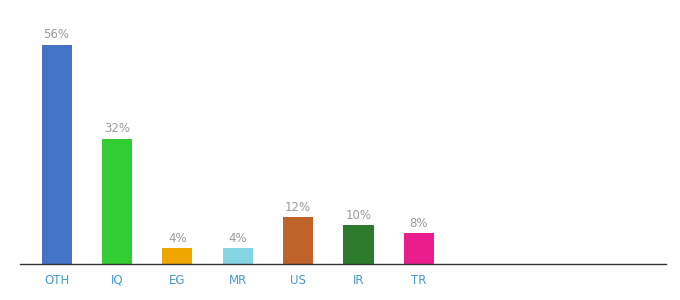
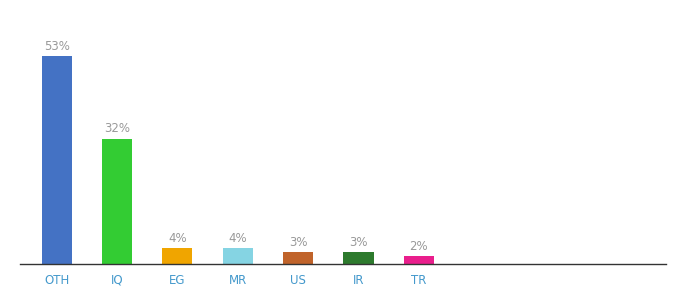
OTH: 56% -> 53%
US: 12% -> 3%
IR: 10% -> 3%
TR: 8% -> 2%
